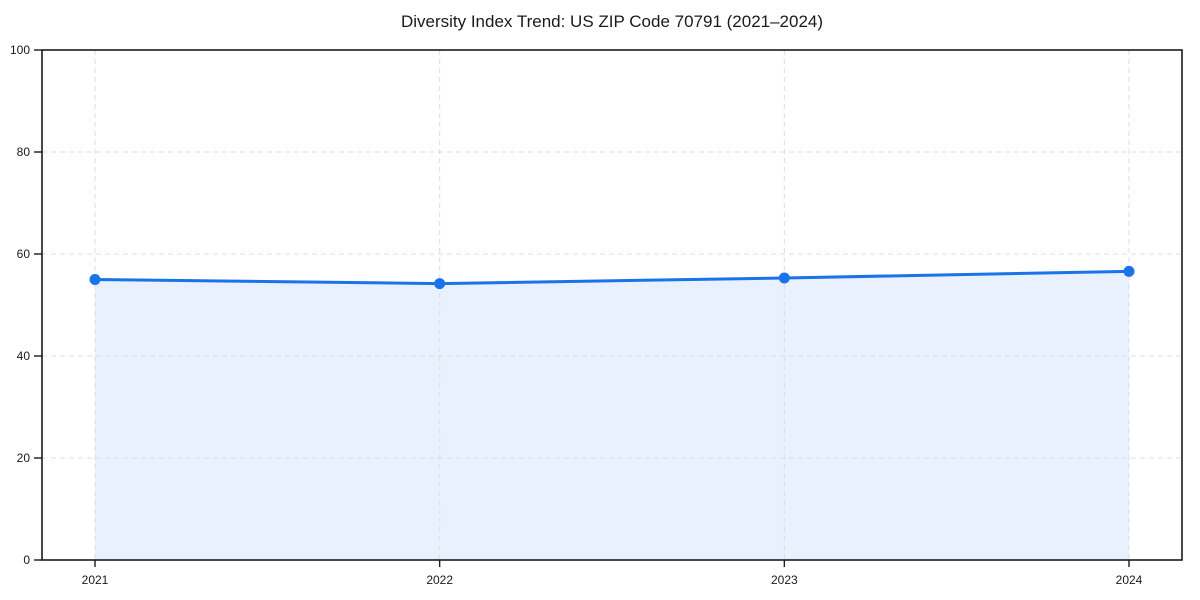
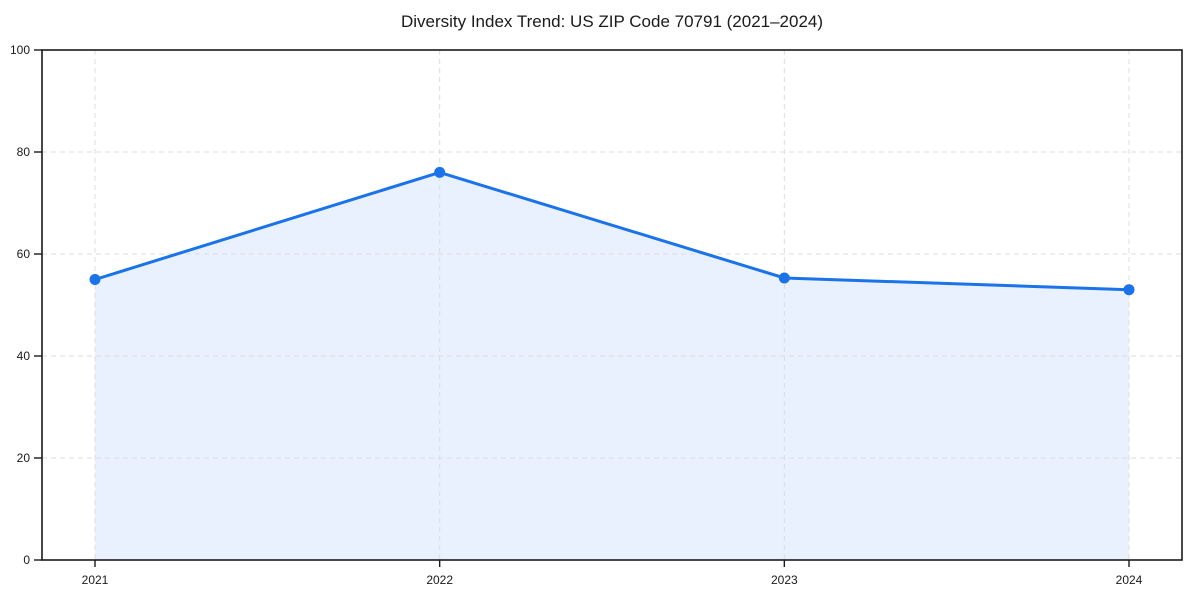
2022: 54 -> 76
2024: 57 -> 53
